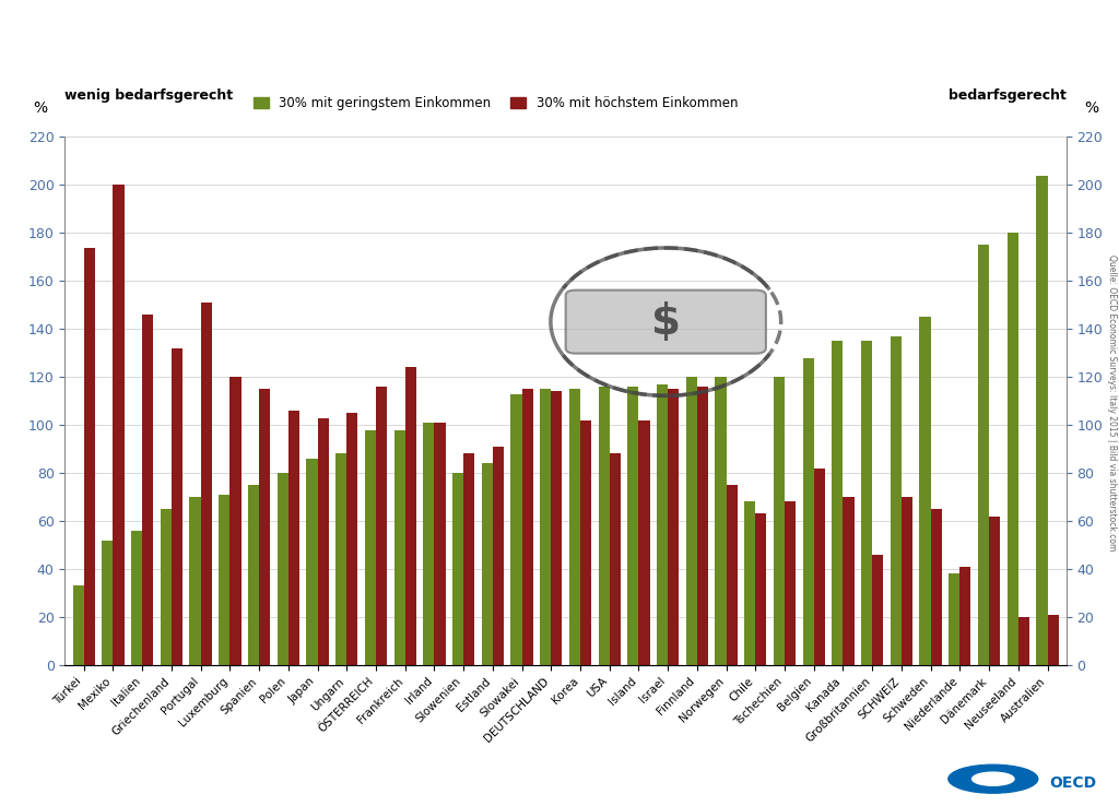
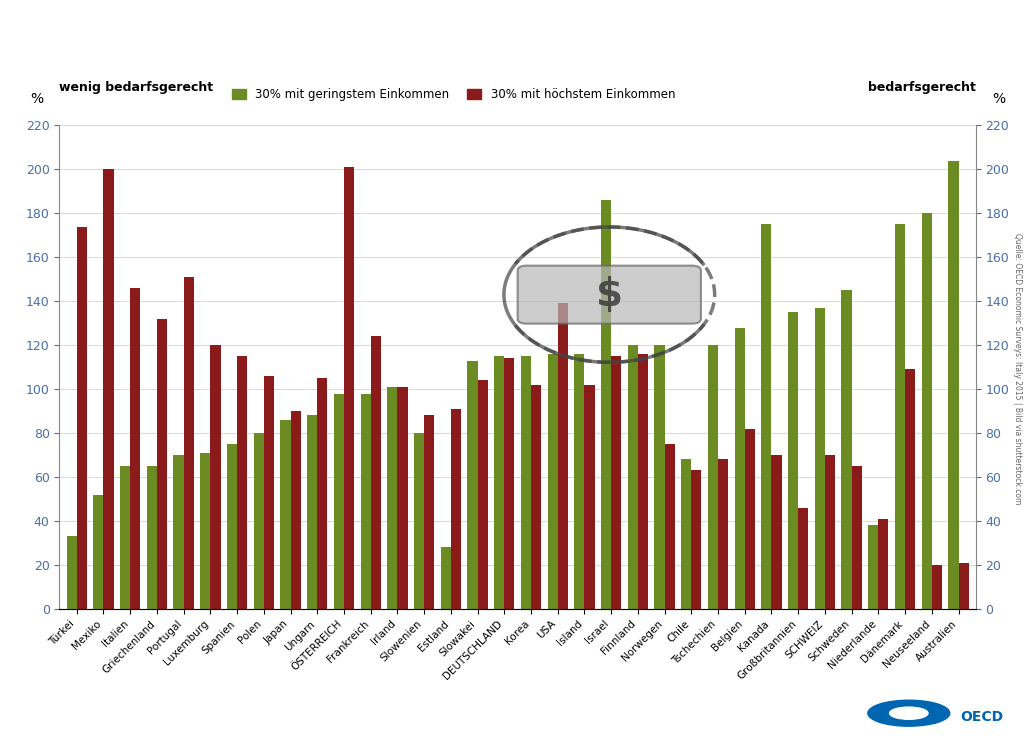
30% mit geringstem Einkommen/Italien: 56 -> 65
30% mit höchstem Einkommen/Japan: 103 -> 90
30% mit höchstem Einkommen/ÖSTERREICH: 116 -> 201
30% mit geringstem Einkommen/Estland: 84 -> 28
30% mit höchstem Einkommen/Slowakei: 115 -> 104
30% mit höchstem Einkommen/USA: 88 -> 139
30% mit geringstem Einkommen/Israel: 117 -> 186
30% mit geringstem Einkommen/Kanada: 135 -> 175
30% mit höchstem Einkommen/Dänemark: 62 -> 109
